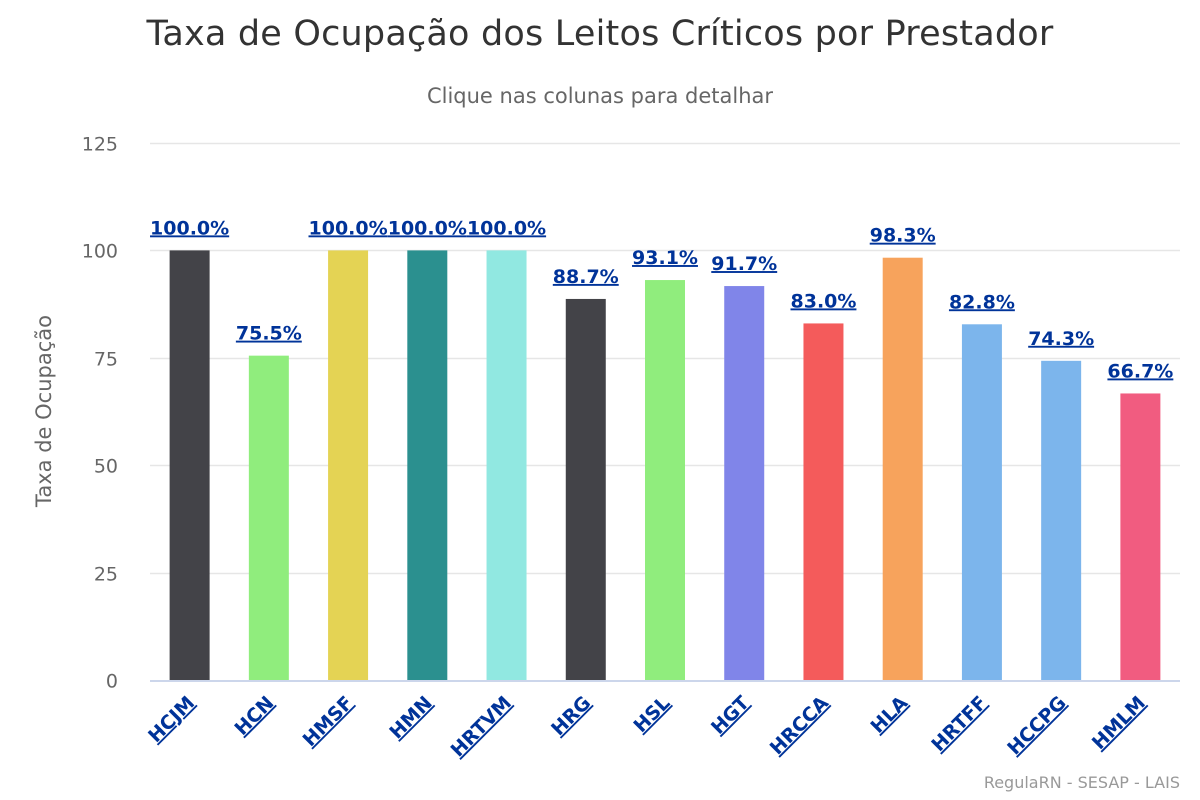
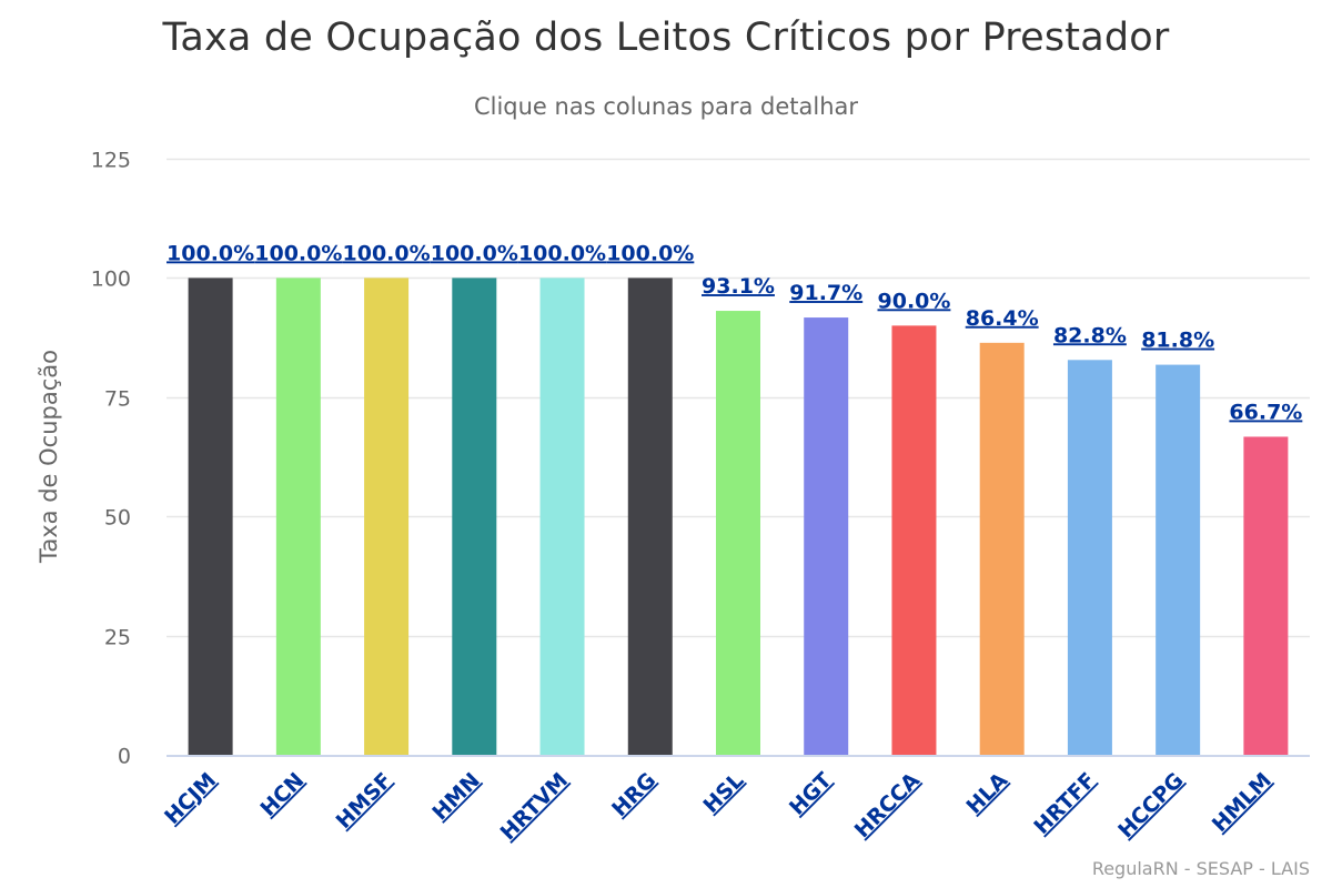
HCN: 75.5% -> 100.0%
HRG: 88.7% -> 100.0%
HRCCA: 83.0% -> 90.0%
HLA: 98.3% -> 86.4%
HCCPG: 74.3% -> 81.8%
